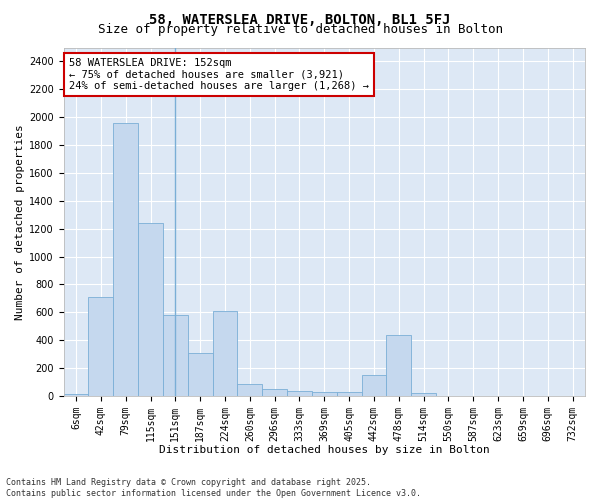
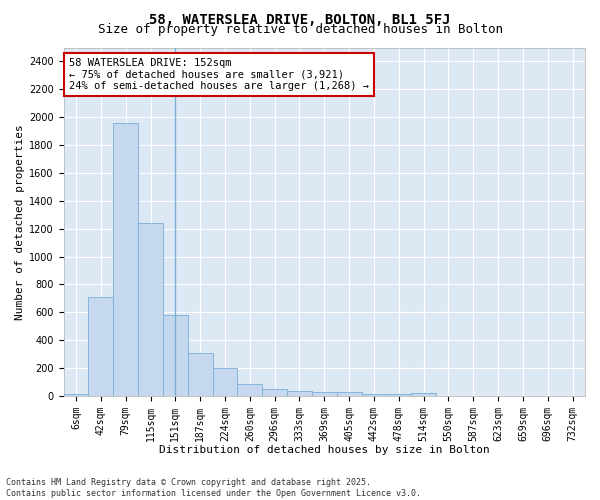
224sqm: 610 -> 200
442sqm: 150 -> 20
478sqm: 440 -> 20
